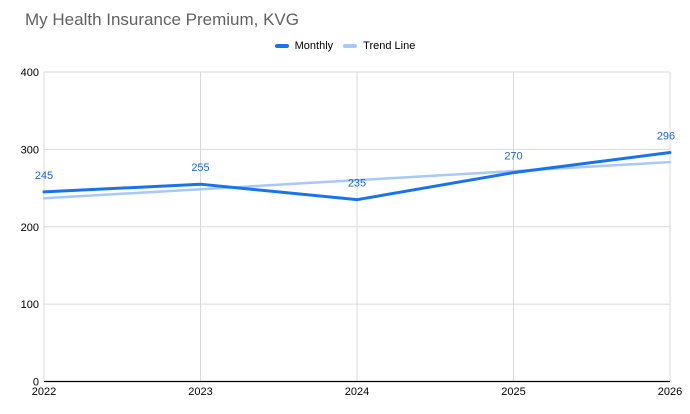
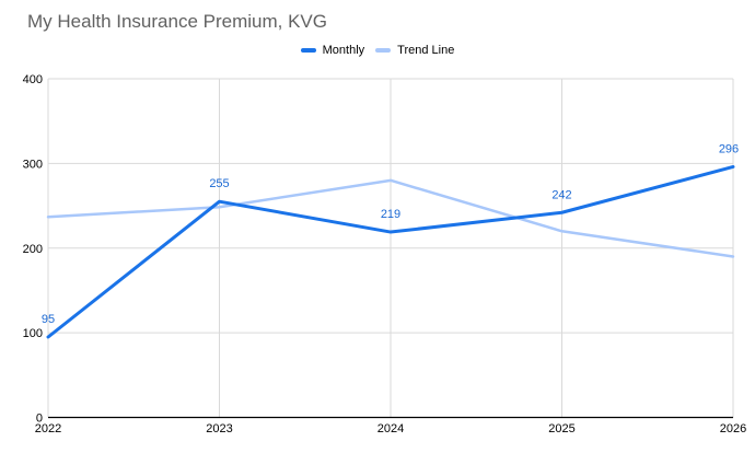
Monthly/2022: 245 -> 95
Monthly/2024: 235 -> 219
Trend Line/2024: 260 -> 280
Monthly/2025: 270 -> 242
Trend Line/2025: 270 -> 220
Trend Line/2026: 280 -> 190
